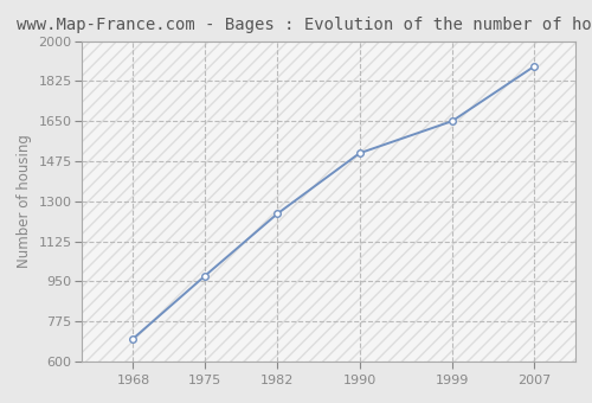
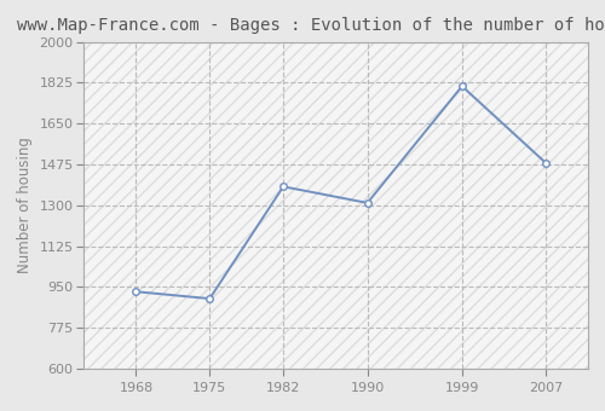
1968: 700 -> 930
1975: 980 -> 900
1982: 1240 -> 1380
1990: 1510 -> 1310
1999: 1650 -> 1810
2007: 1890 -> 1480
